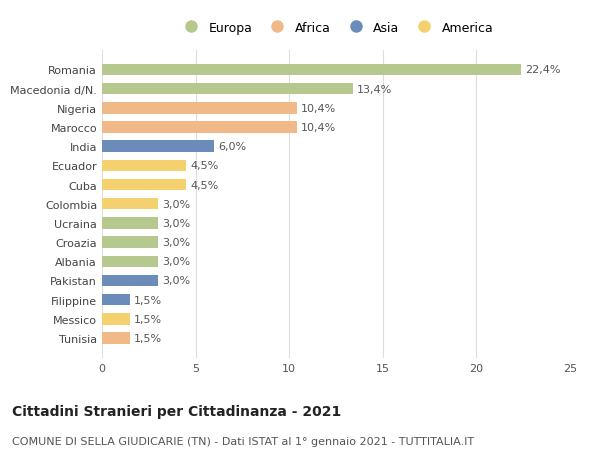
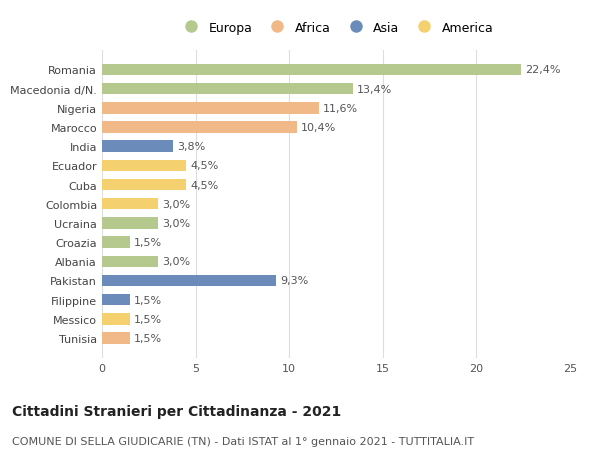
Nigeria: 10,4% -> 11,6%
India: 6,0% -> 3,8%
Croazia: 3,0% -> 1,5%
Pakistan: 3,0% -> 9,3%
